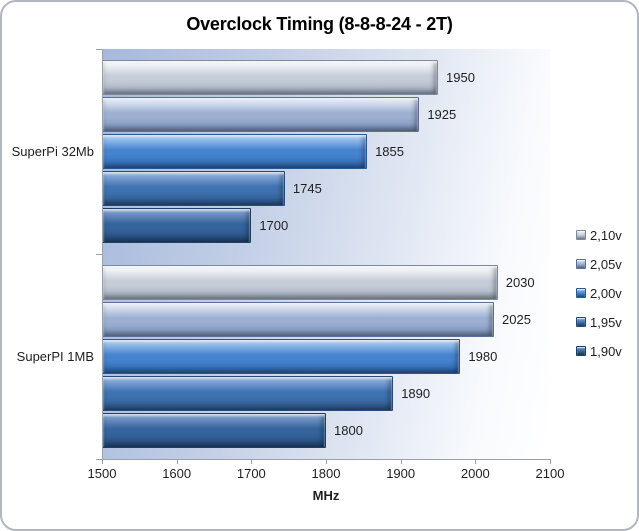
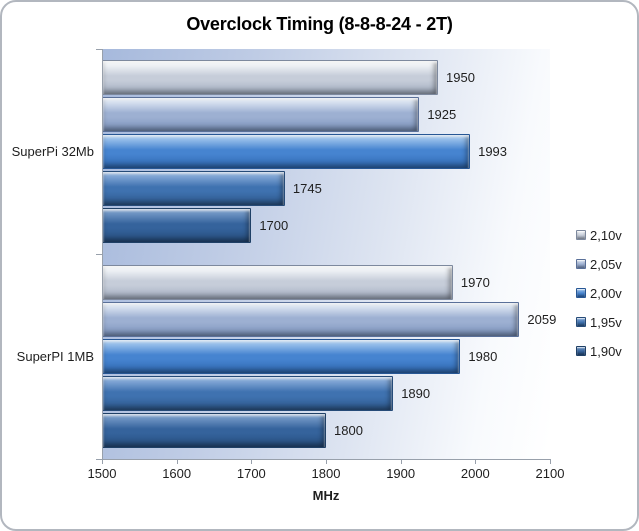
2,00v/SuperPi 32Mb: 1855 -> 1993
2,10v/SuperPI 1MB: 2030 -> 1970
2,05v/SuperPI 1MB: 2025 -> 2059
